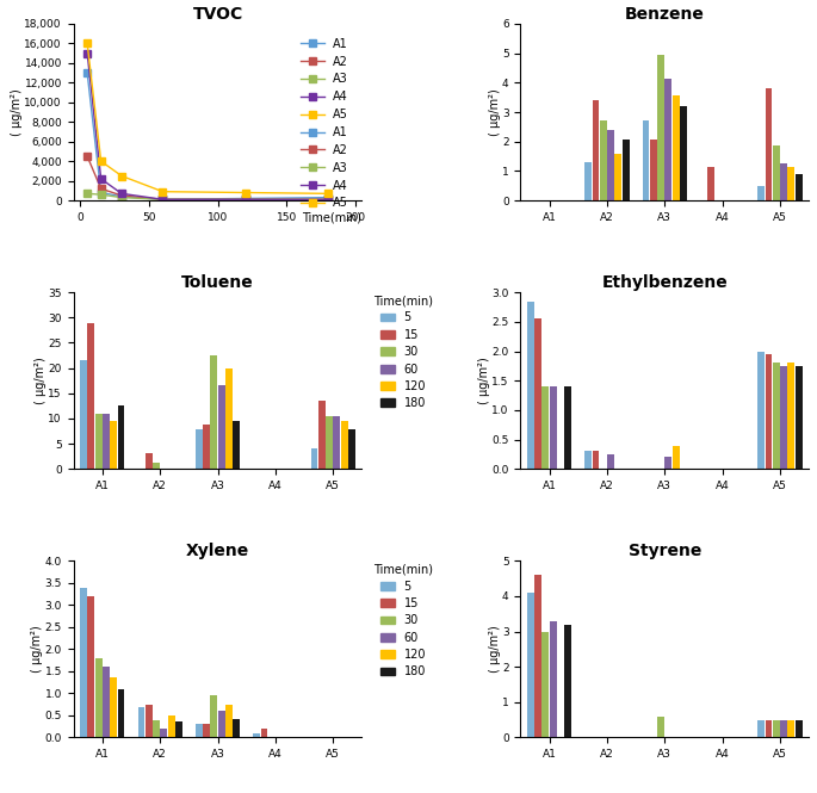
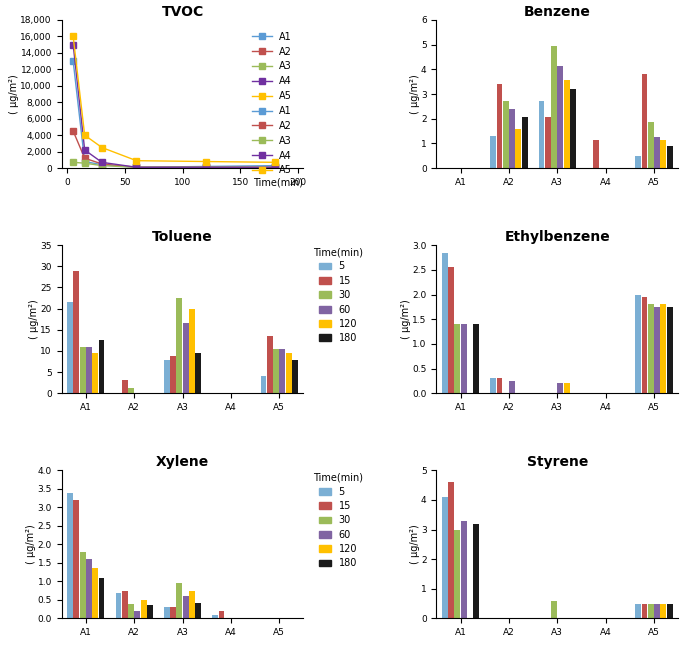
Ethylbenzene/120/A3: 0.4 -> 0.2
